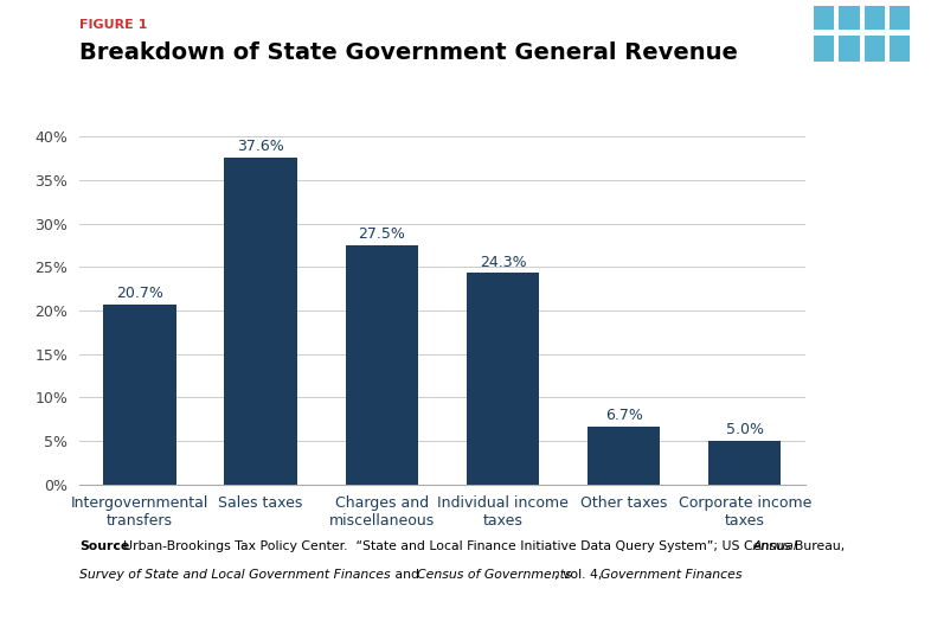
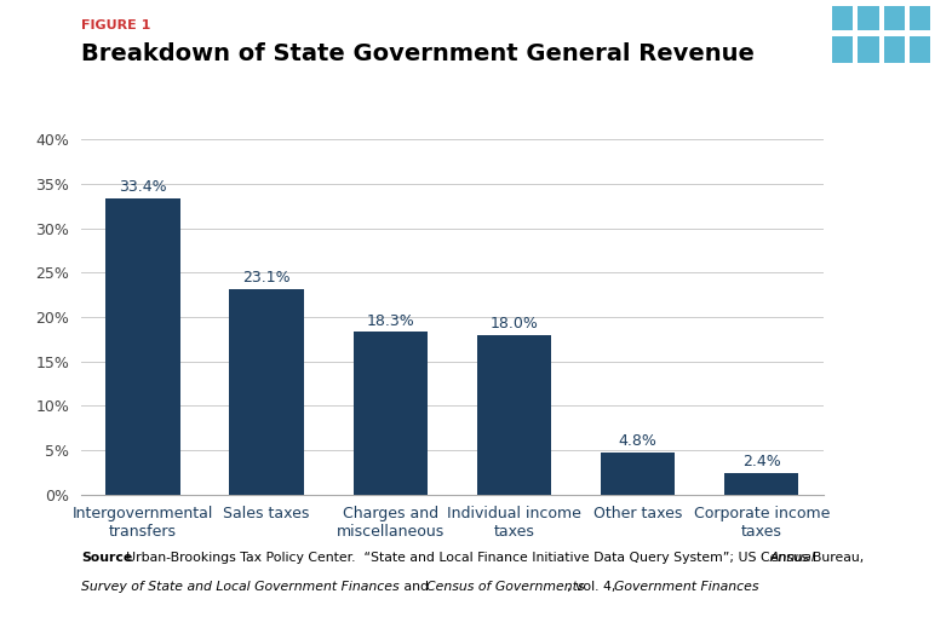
Intergovernmental transfers: 20.7% -> 33.4%
Sales taxes: 37.6% -> 23.1%
Charges and miscellaneous: 27.5% -> 18.3%
Individual income taxes: 24.3% -> 18.0%
Other taxes: 6.7% -> 4.8%
Corporate income taxes: 5.0% -> 2.4%
